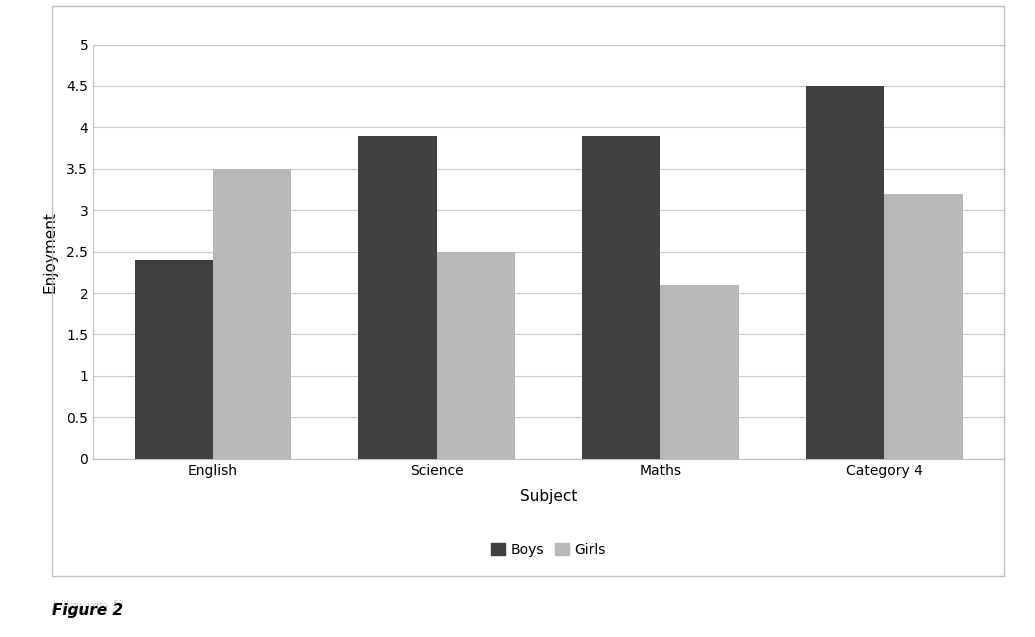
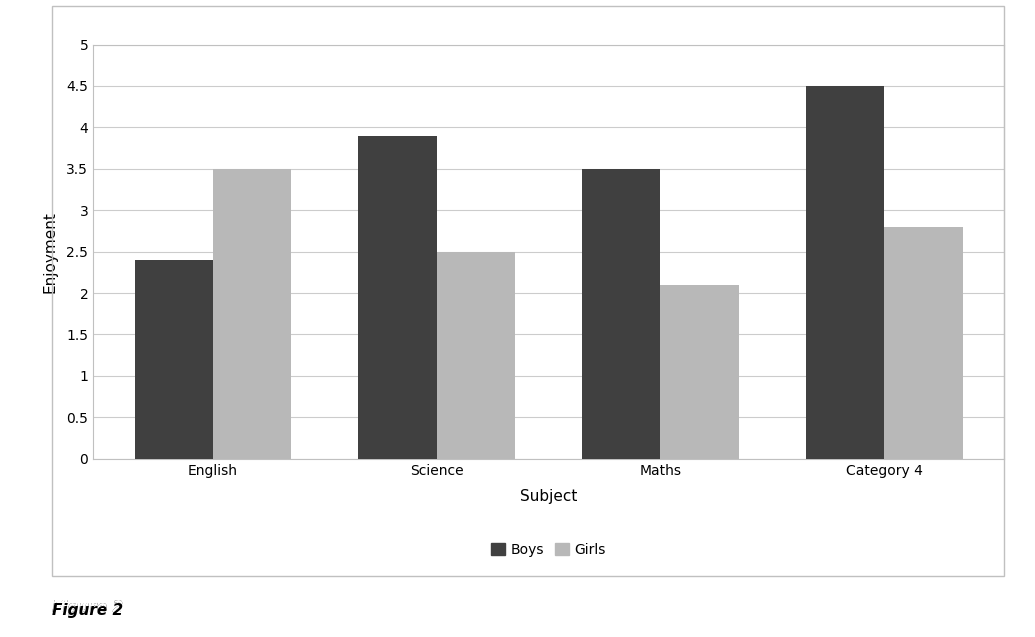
Boys/Maths: 3.9 -> 3.5
Girls/Category 4: 3.2 -> 2.8
